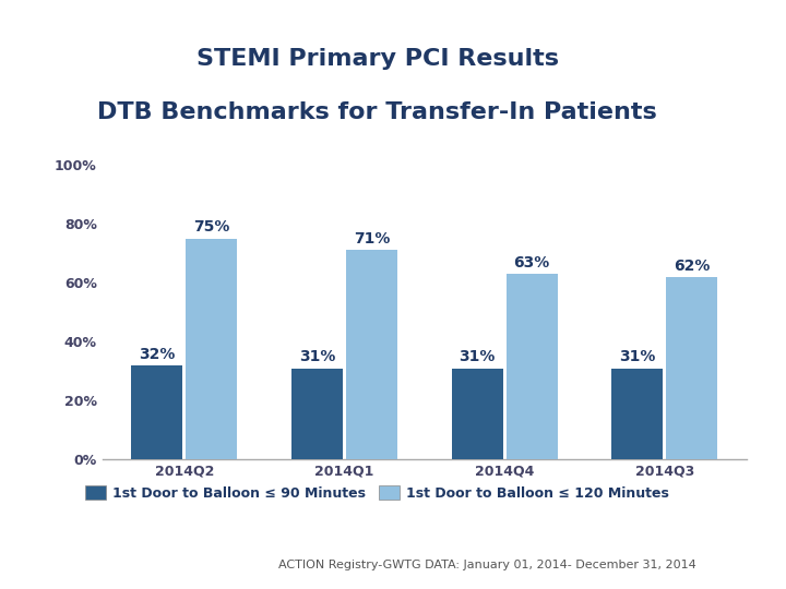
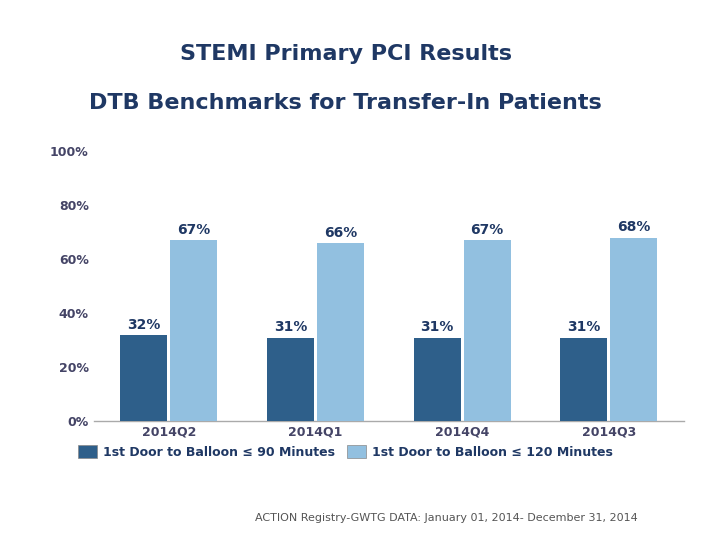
1st Door to Balloon ≤ 120 Minutes/2014Q2: 75% -> 67%
1st Door to Balloon ≤ 120 Minutes/2014Q1: 71% -> 66%
1st Door to Balloon ≤ 120 Minutes/2014Q4: 63% -> 67%
1st Door to Balloon ≤ 120 Minutes/2014Q3: 62% -> 68%
